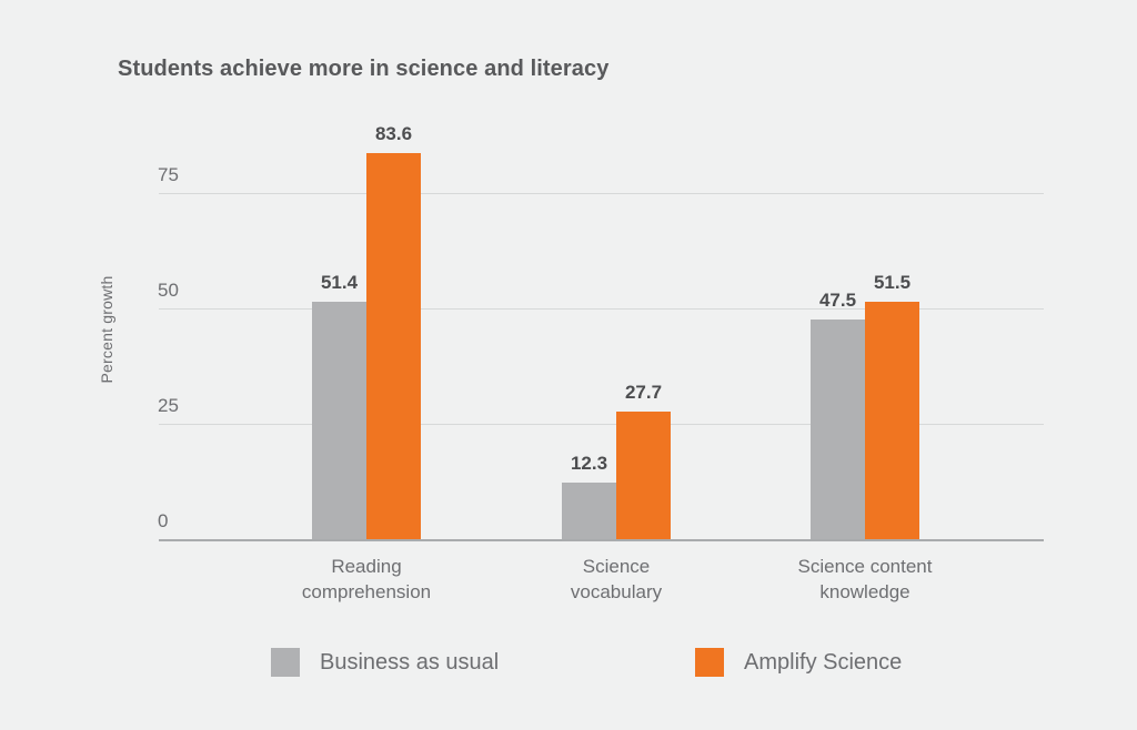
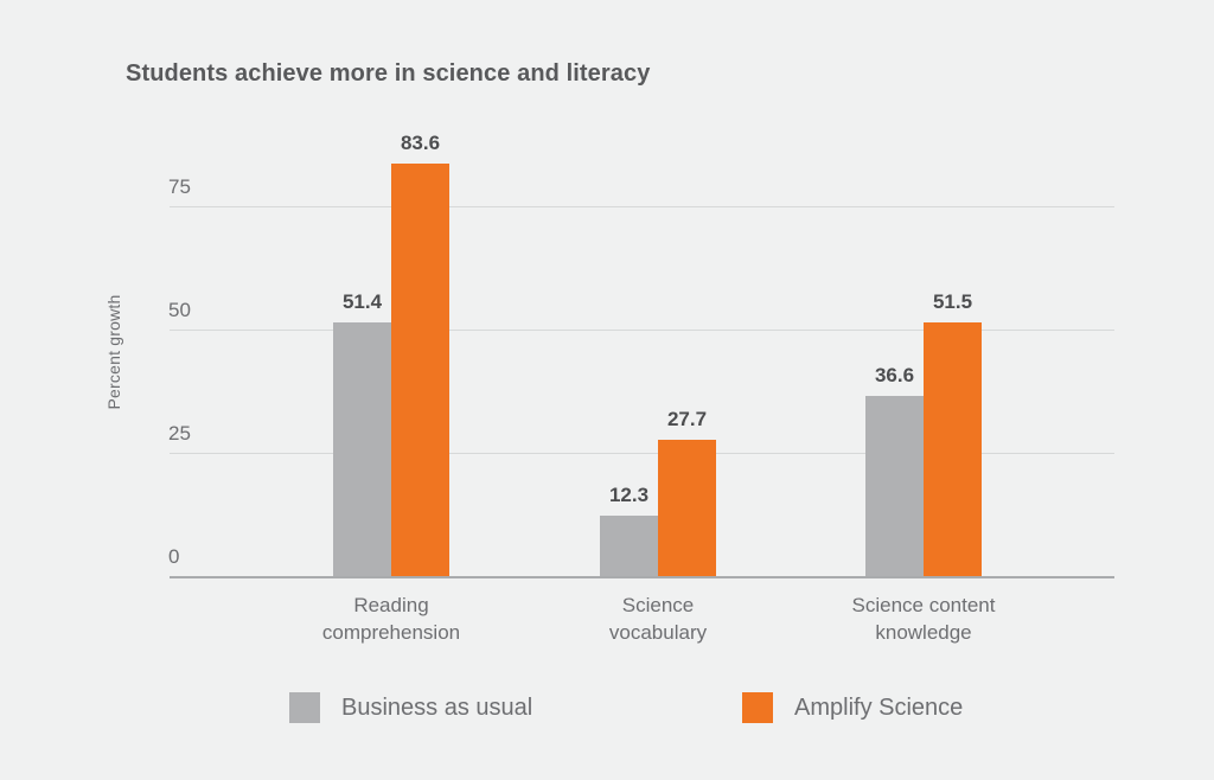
Business as usual/Science content knowledge: 47.5 -> 36.6
